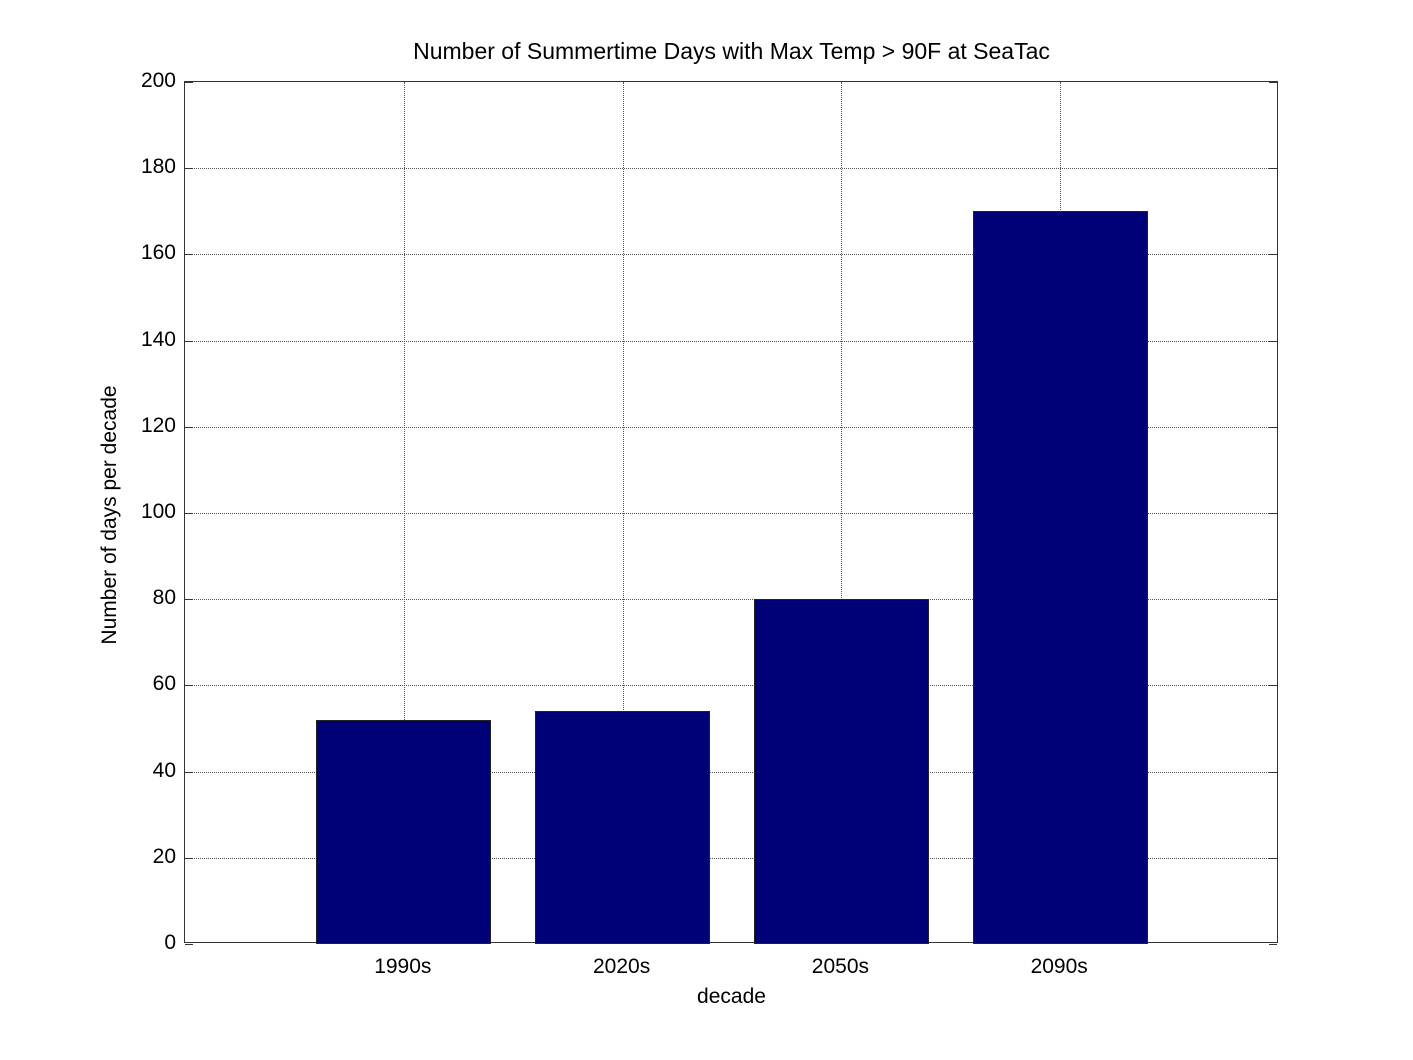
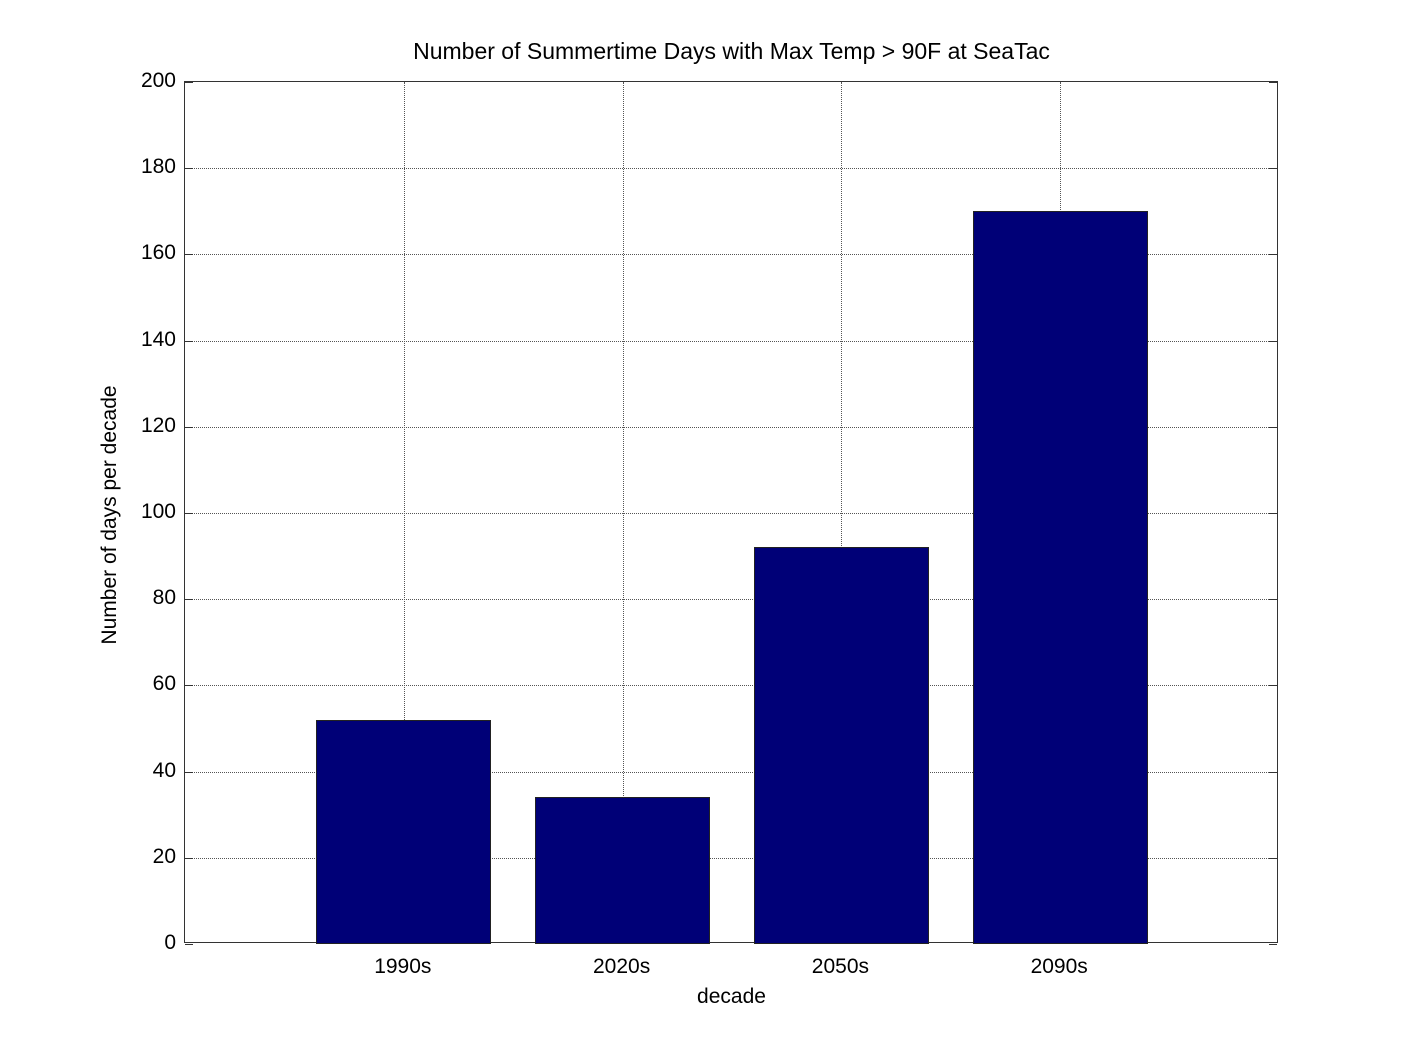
2020s: 54 -> 34
2050s: 80 -> 92
